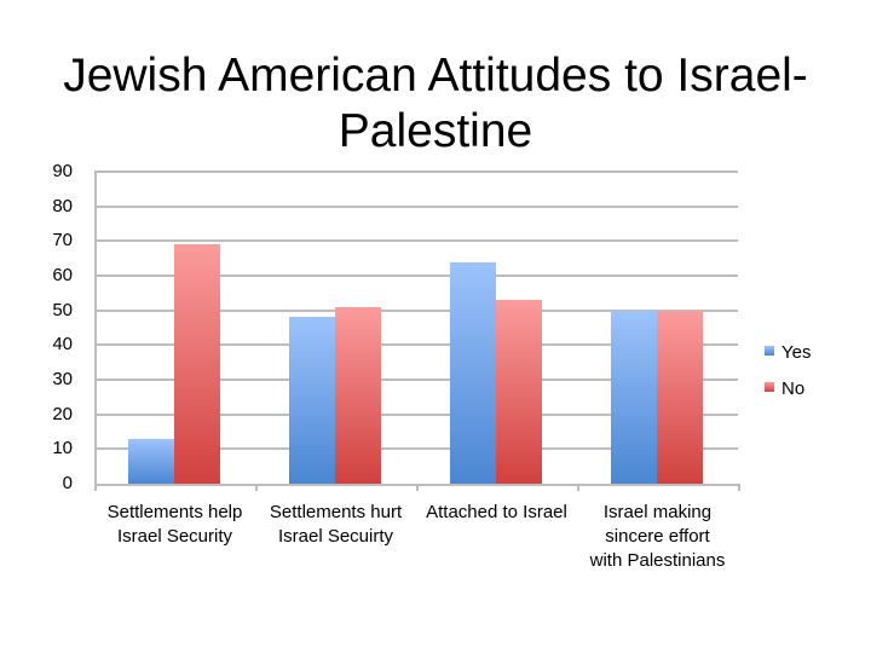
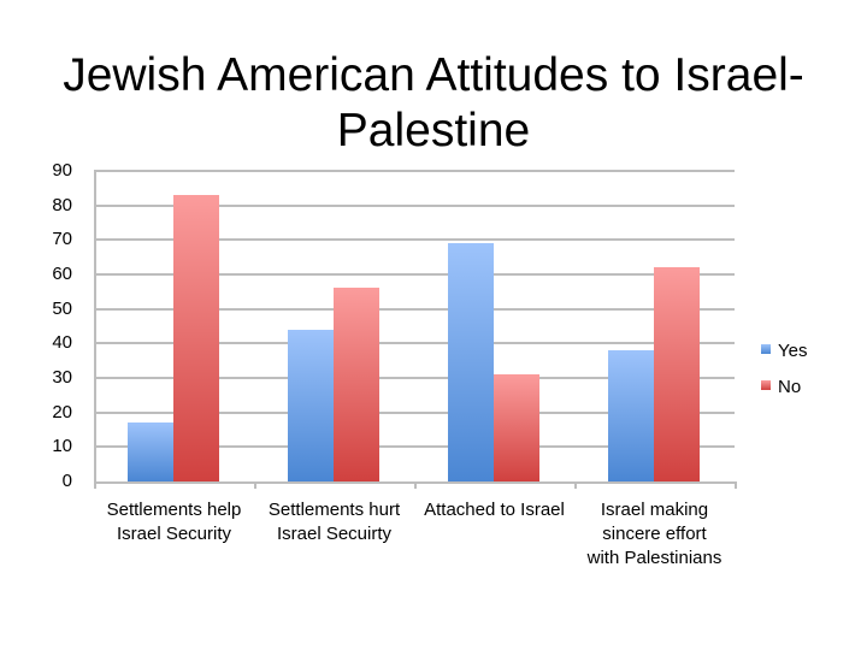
Yes/Settlements help Israel Security: 13 -> 17
No/Settlements help Israel Security: 69 -> 83
Yes/Settlements hurt Israel Secuirty: 48 -> 44
No/Settlements hurt Israel Secuirty: 51 -> 56
Yes/Attached to Israel: 64 -> 69
No/Attached to Israel: 53 -> 31
Yes/Israel making sincere effort with Palestinians: 50 -> 38
No/Israel making sincere effort with Palestinians: 50 -> 62
